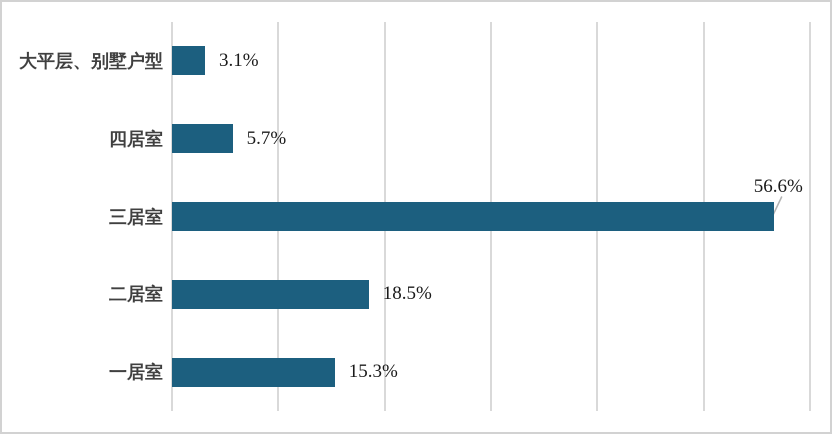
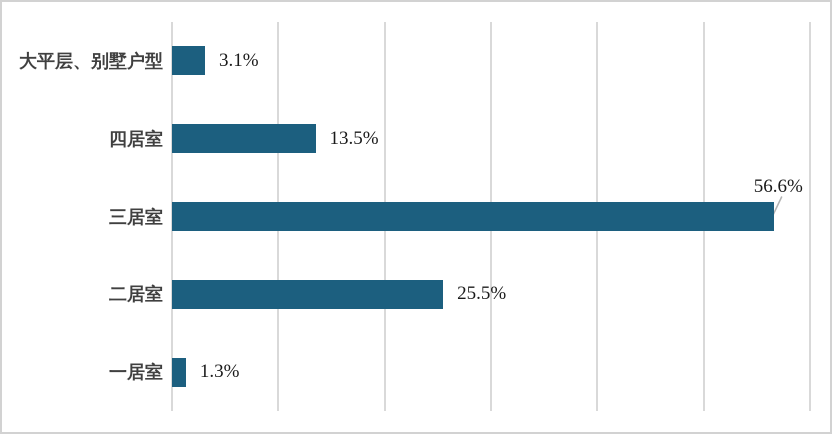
四居室: 5.7% -> 13.5%
二居室: 18.5% -> 25.5%
一居室: 15.3% -> 1.3%
